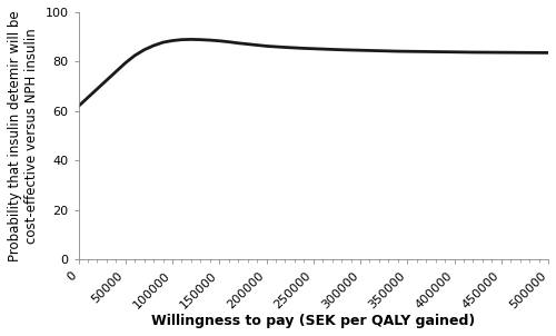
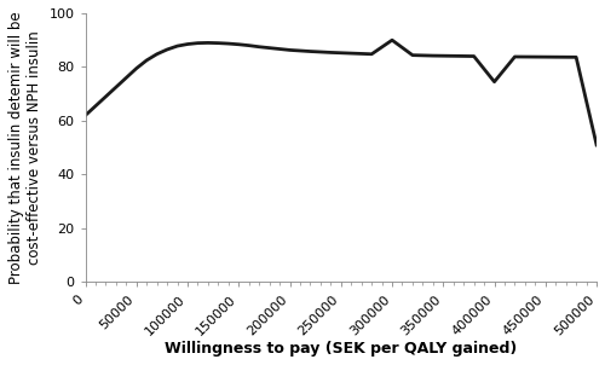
300000: 84.6 -> 90.0
400000: 83.9 -> 74.5
500000: 83.6 -> 51.0
